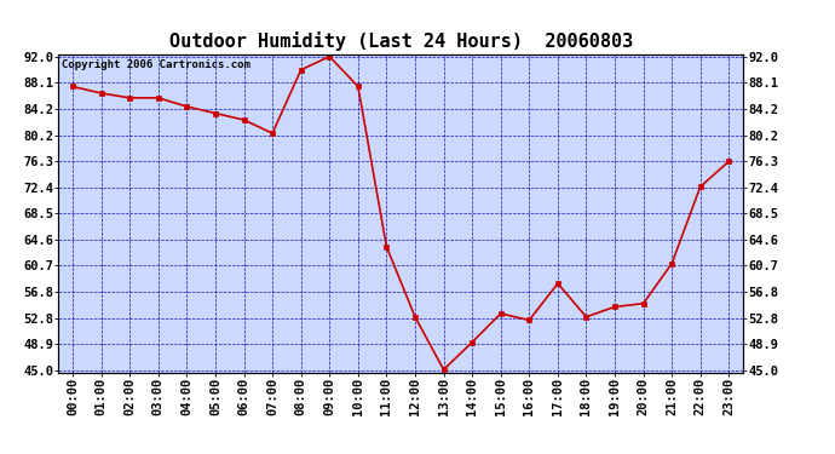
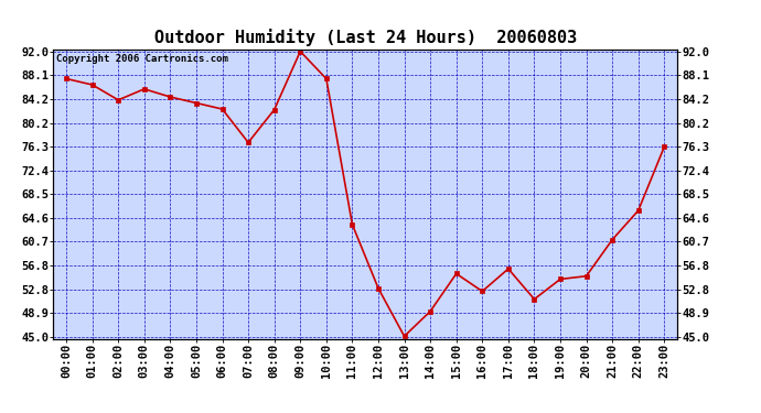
02:00: 85.8 -> 84.0
07:00: 80.5 -> 77.0
08:00: 90.0 -> 82.4
15:00: 53.5 -> 55.4
17:00: 58.0 -> 56.2
18:00: 53.0 -> 51.2
22:00: 72.5 -> 65.8
